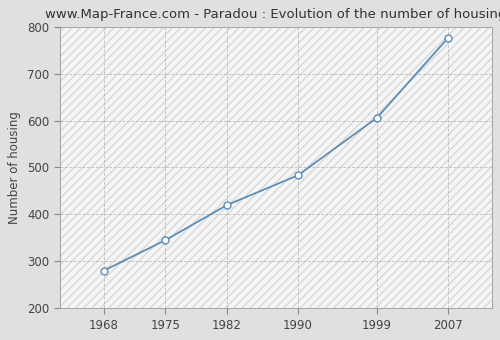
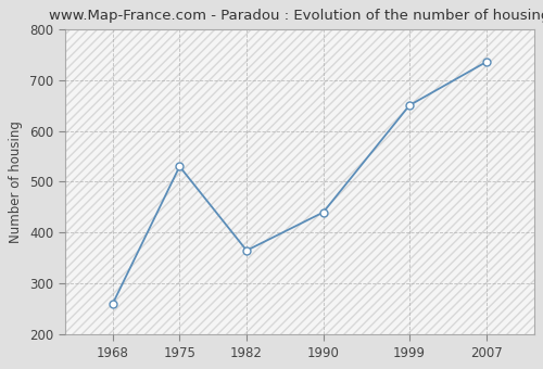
1968: 280 -> 260
1975: 345 -> 530
1982: 420 -> 365
1990: 483 -> 440
1999: 606 -> 650
2007: 775 -> 735
